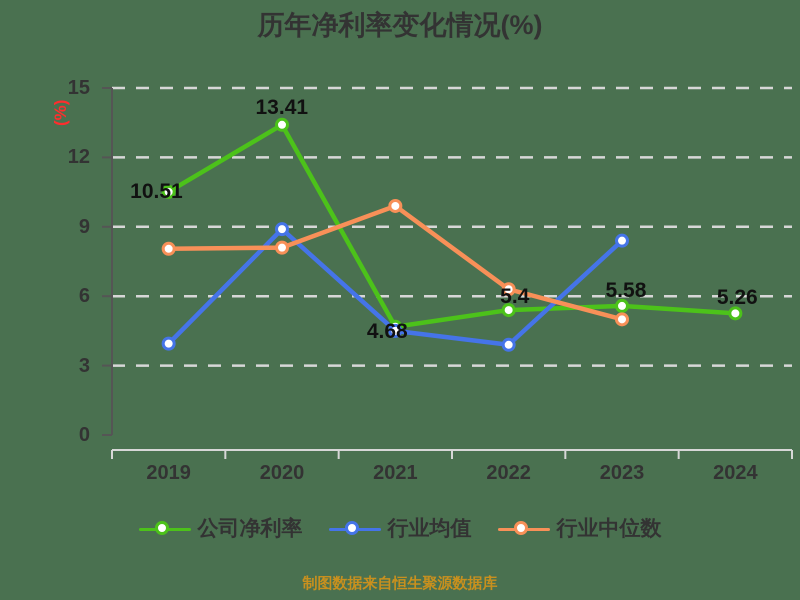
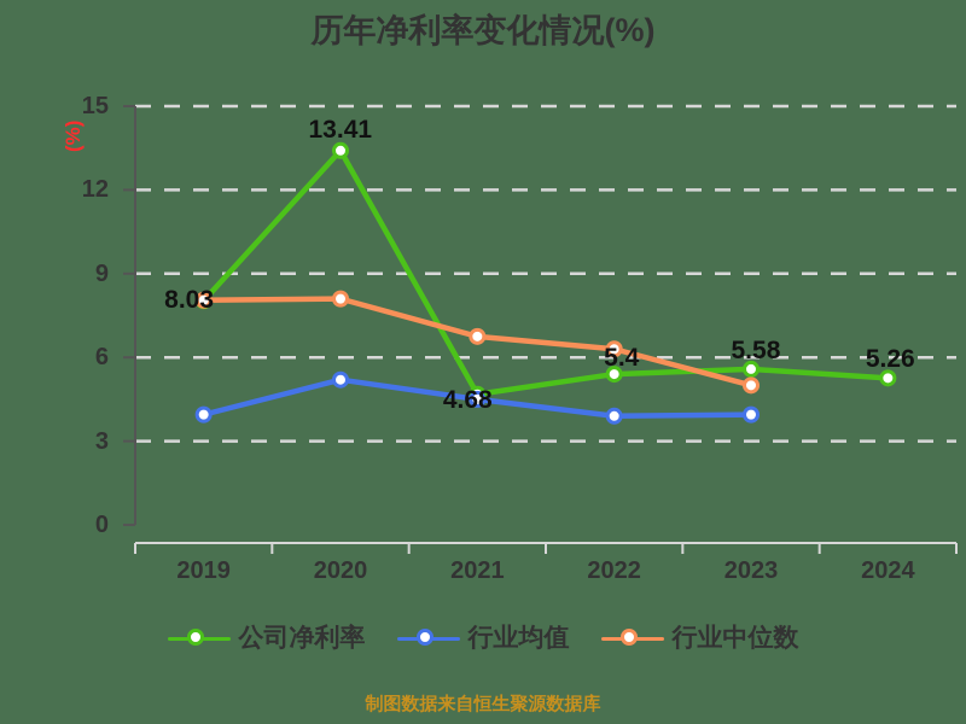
公司净利率/2019: 10.51 -> 8.03
行业均值/2020: 8.9 -> 5.2
行业中位数/2021: 9.9 -> 6.8
行业均值/2023: 8.4 -> 4.0
